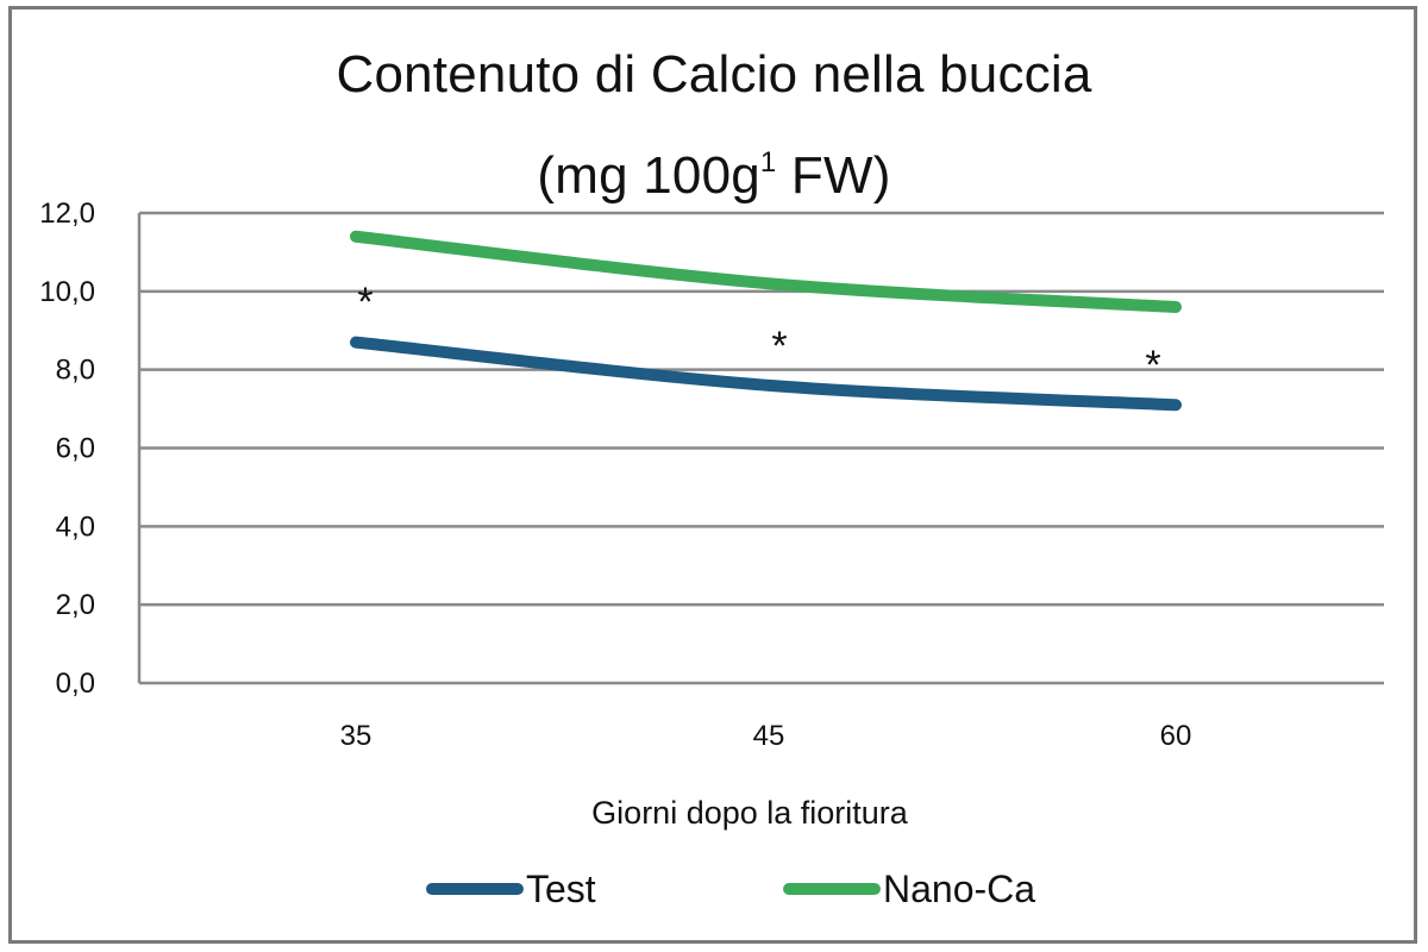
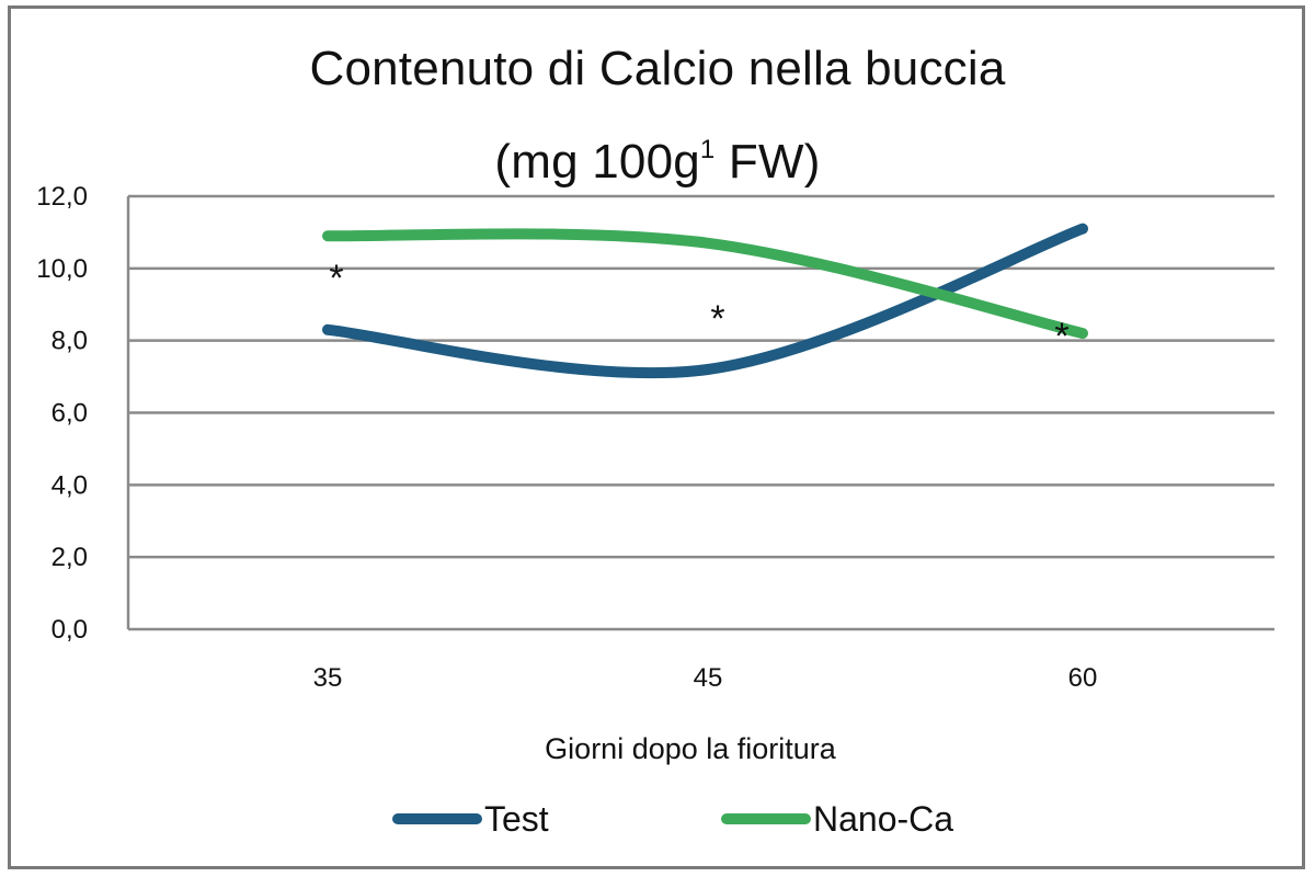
Test/35: 8,7 -> 8,3
Nano-Ca/35: 11,4 -> 10,9
Test/45: 7,6 -> 7,2
Nano-Ca/45: 10,2 -> 10,7
Test/60: 7,1 -> 11,1
Nano-Ca/60: 9,6 -> 8,2
